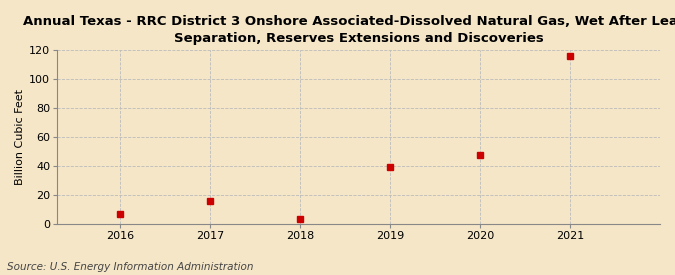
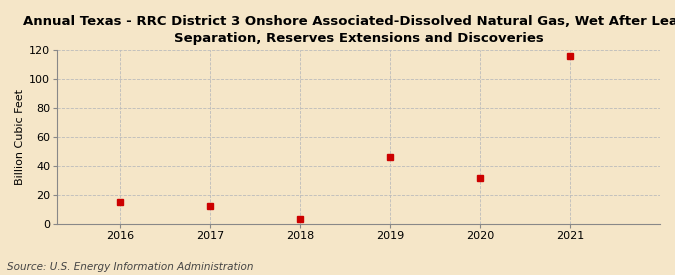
2016: 6 -> 15
2017: 16 -> 12
2019: 40 -> 46
2020: 48 -> 32
